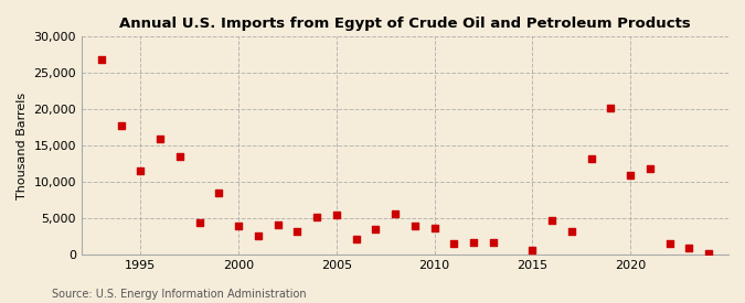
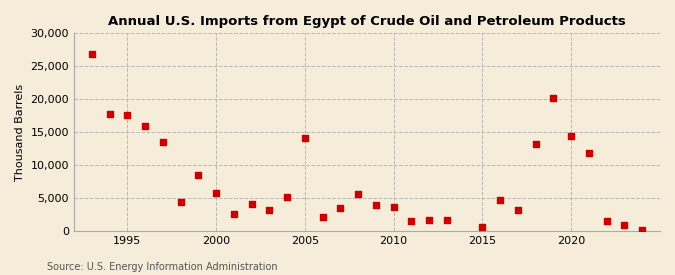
1995: 11,500 -> 17,600
2000: 4,000 -> 5,800
2005: 5,500 -> 14,200
2020: 11,000 -> 14,400
